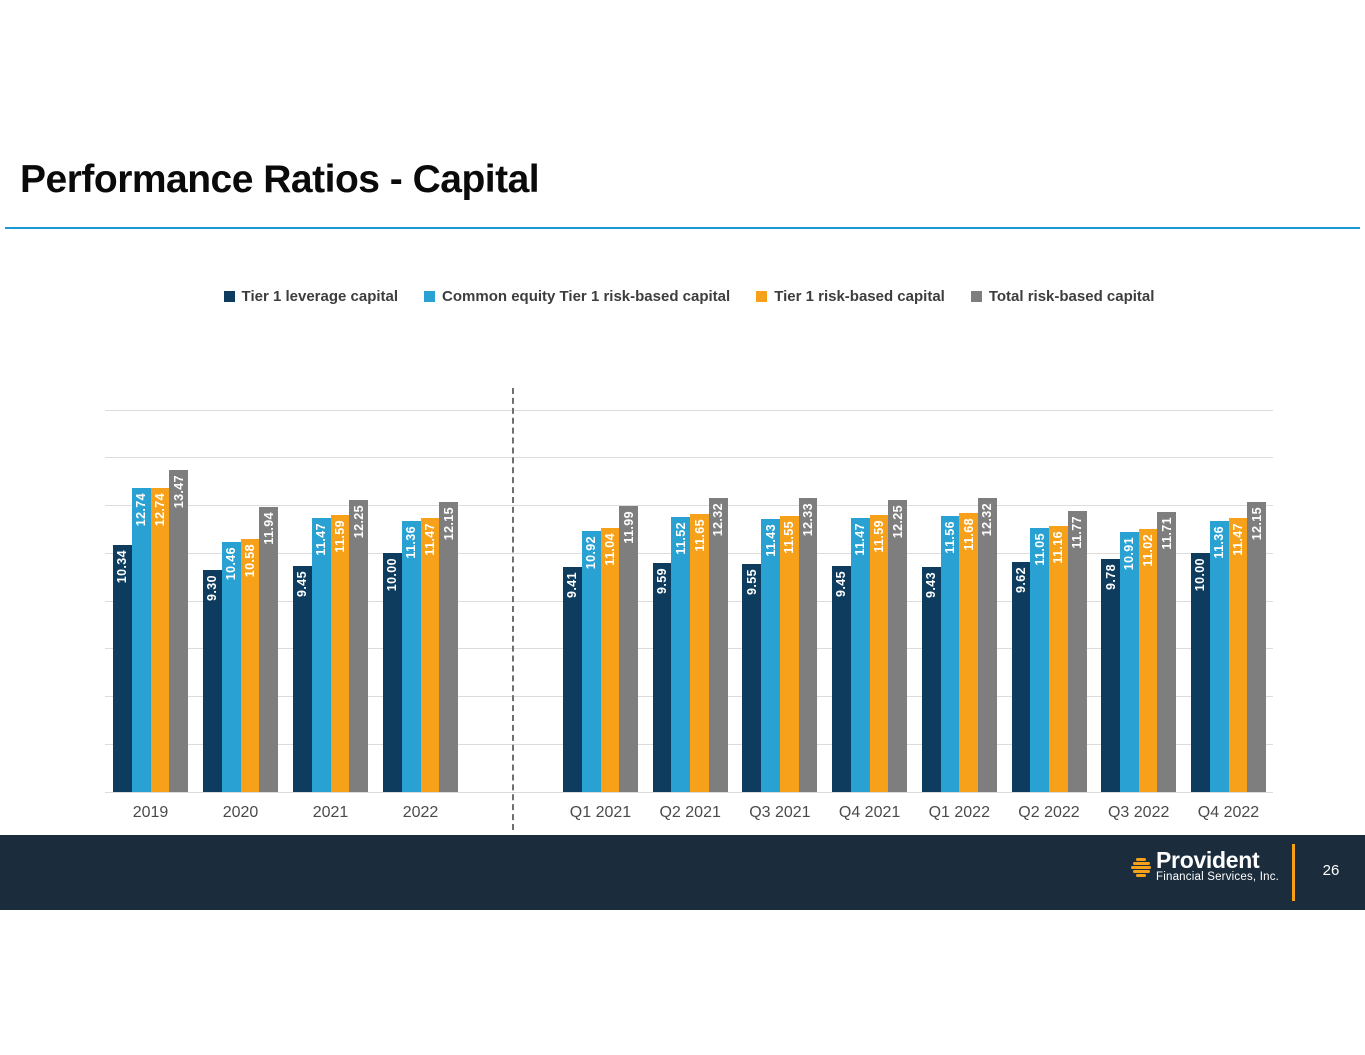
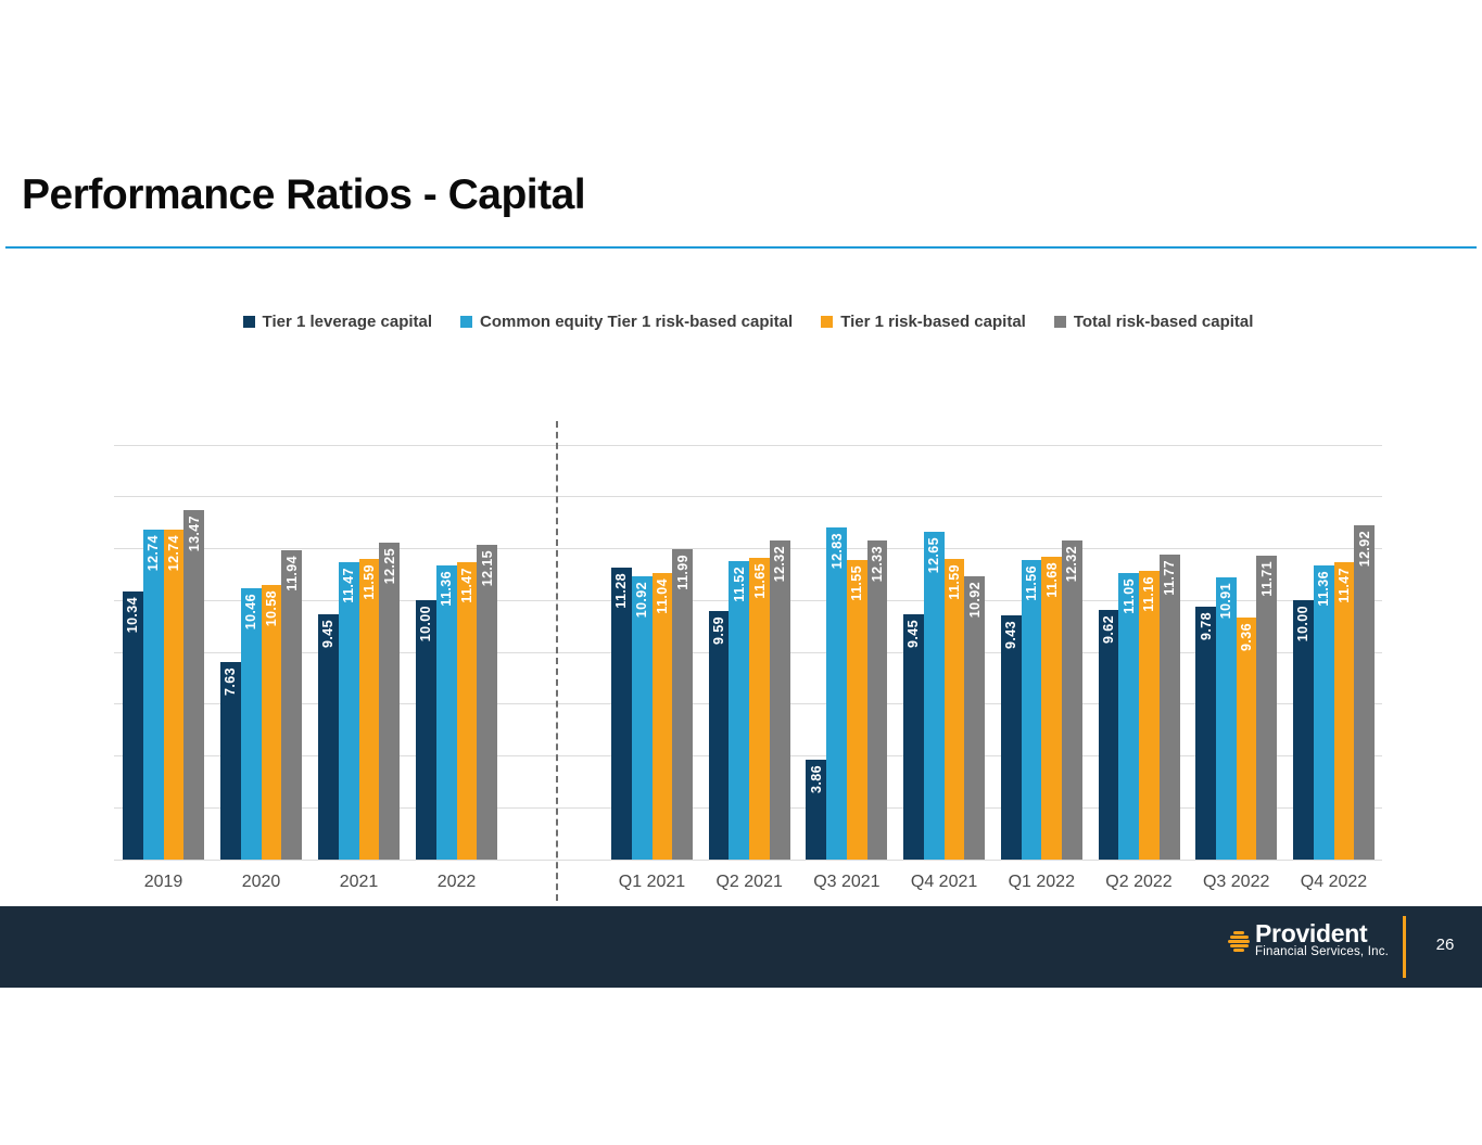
Tier 1 leverage capital/2020: 9.30 -> 7.63
Tier 1 leverage capital/Q1 2021: 9.41 -> 11.28
Tier 1 leverage capital/Q3 2021: 9.55 -> 3.86
Common equity Tier 1 risk-based capital/Q3 2021: 11.43 -> 12.83
Common equity Tier 1 risk-based capital/Q4 2021: 11.47 -> 12.65
Total risk-based capital/Q4 2021: 12.25 -> 10.92
Tier 1 risk-based capital/Q3 2022: 11.02 -> 9.36
Total risk-based capital/Q4 2022: 12.15 -> 12.92
